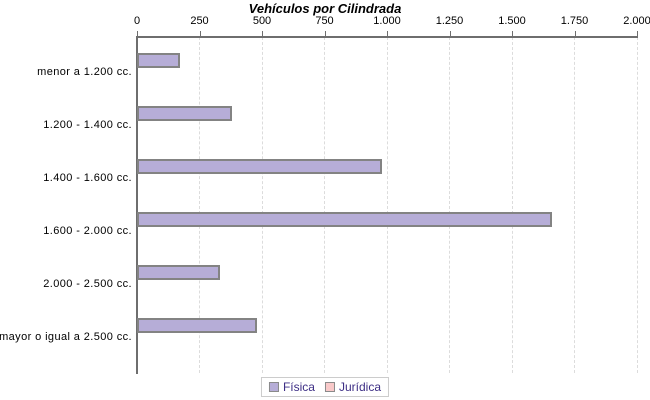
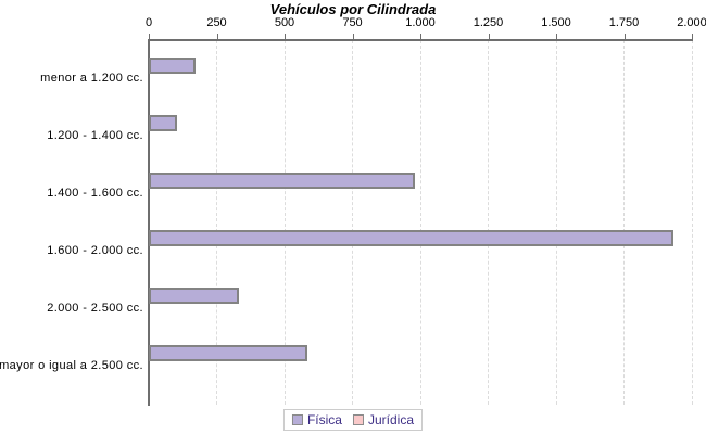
Física/1.200 - 1.400 cc.: 380 -> 100
Física/1.600 - 2.000 cc.: 1660 -> 1930
Física/mayor o igual a 2.500 cc.: 480 -> 580
